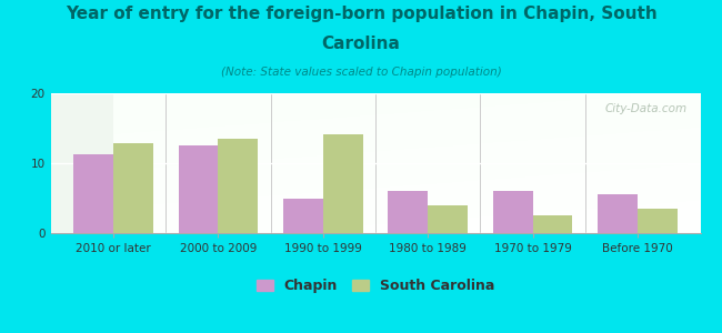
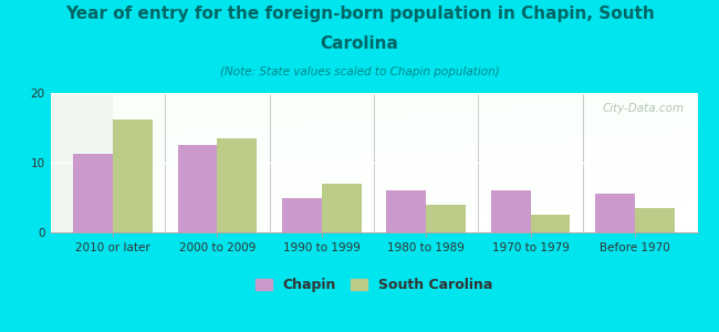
South Carolina/2010 or later: 12.8 -> 16.2
South Carolina/1990 to 1999: 14.2 -> 7.0
